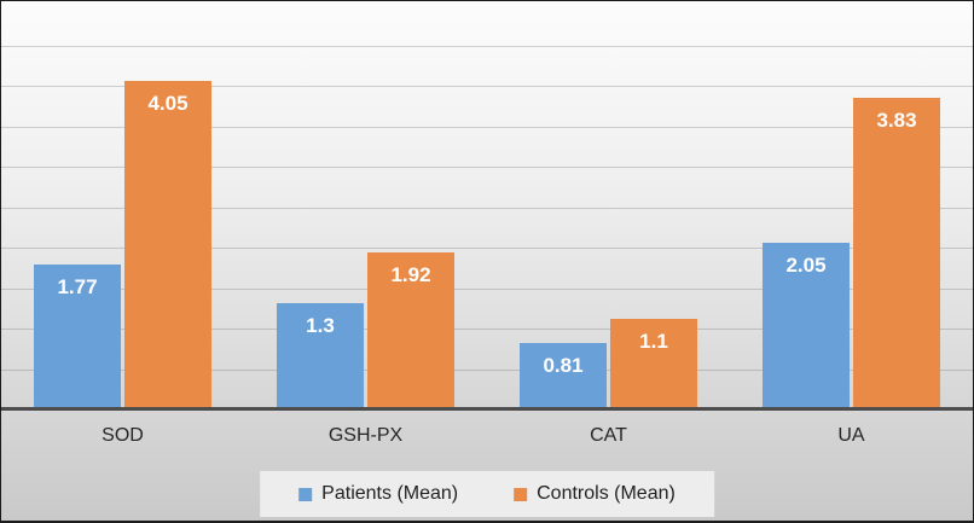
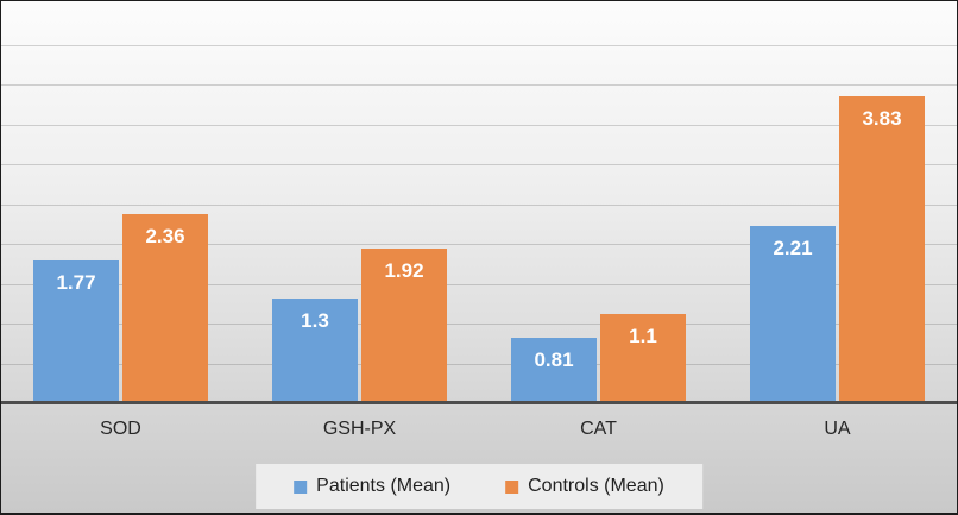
Controls (Mean)/SOD: 4.05 -> 2.36
Patients (Mean)/UA: 2.05 -> 2.21
